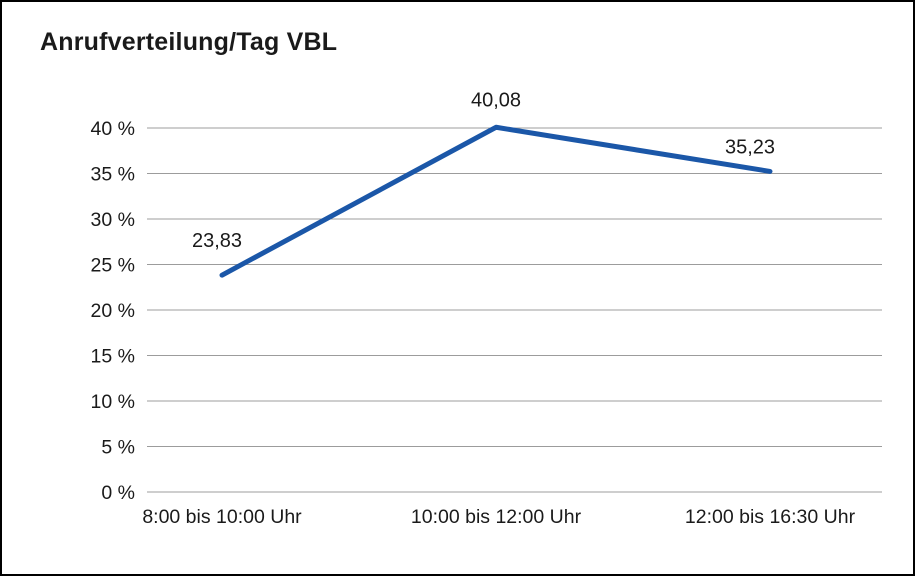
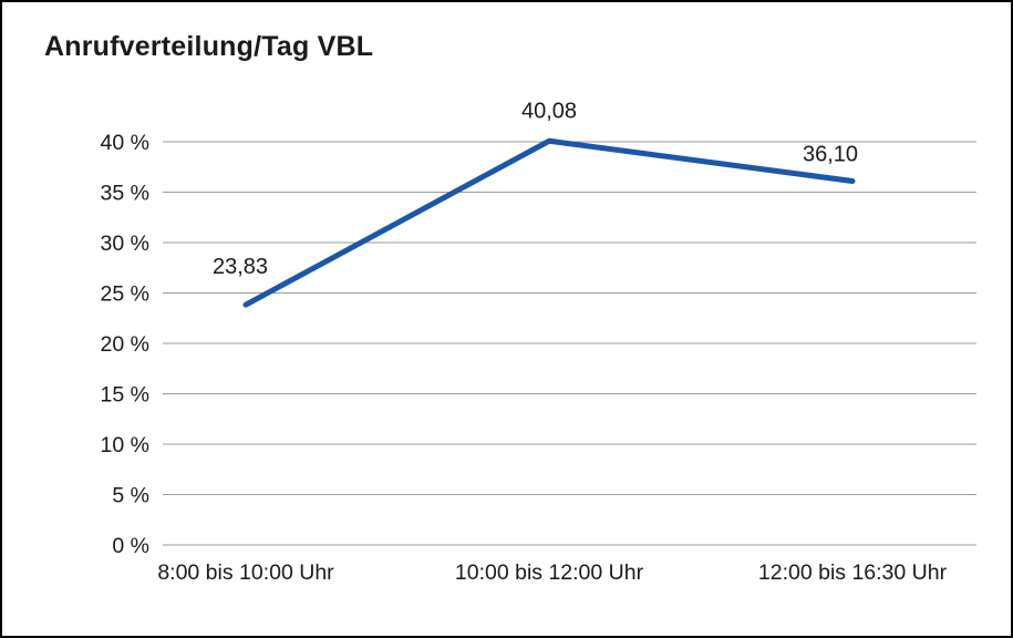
12:00 bis 16:30 Uhr: 35,23 -> 36,10
